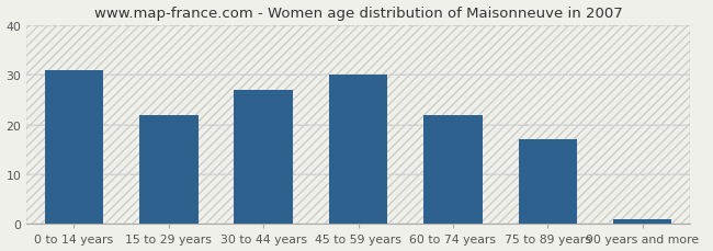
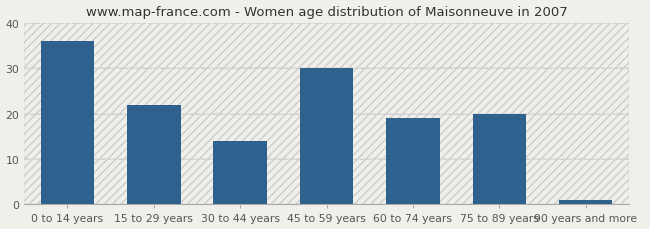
0 to 14 years: 31 -> 36
30 to 44 years: 27 -> 14
60 to 74 years: 22 -> 19
75 to 89 years: 17 -> 20
